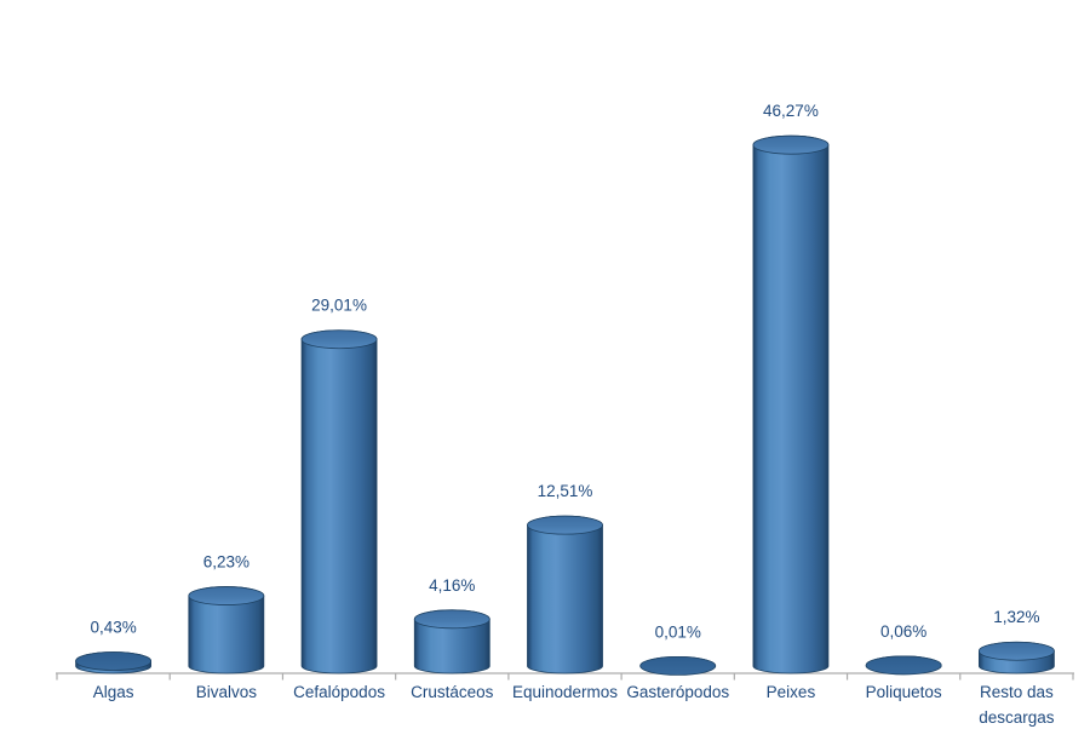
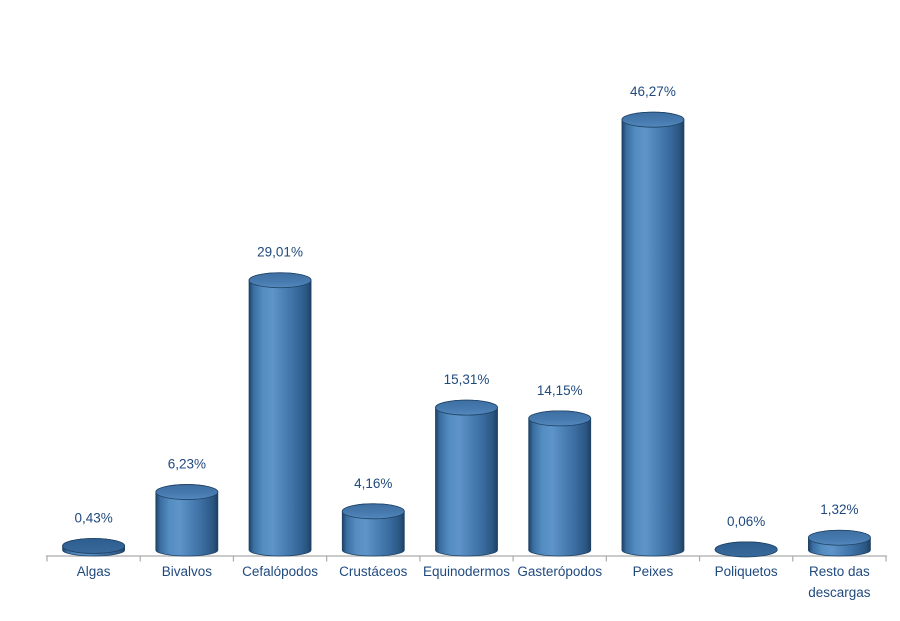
Equinodermos: 12,51% -> 15,31%
Gasterópodos: 0,01% -> 14,15%
